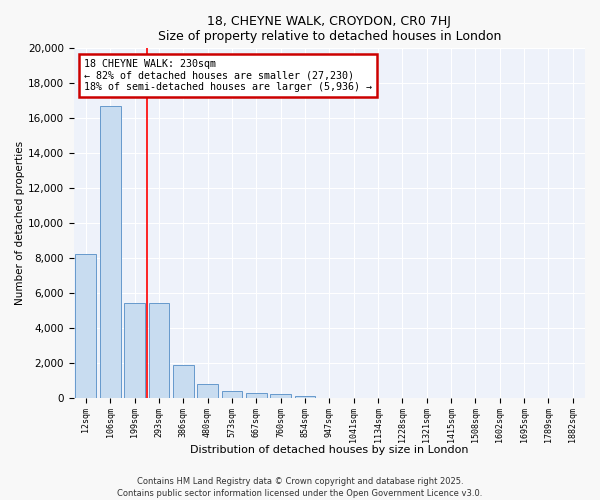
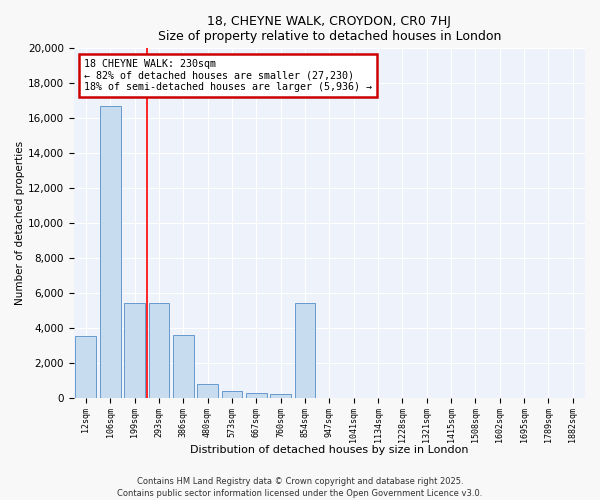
12sqm: 8,200 -> 3,500
386sqm: 1,800 -> 3,600
854sqm: 100 -> 5,400
